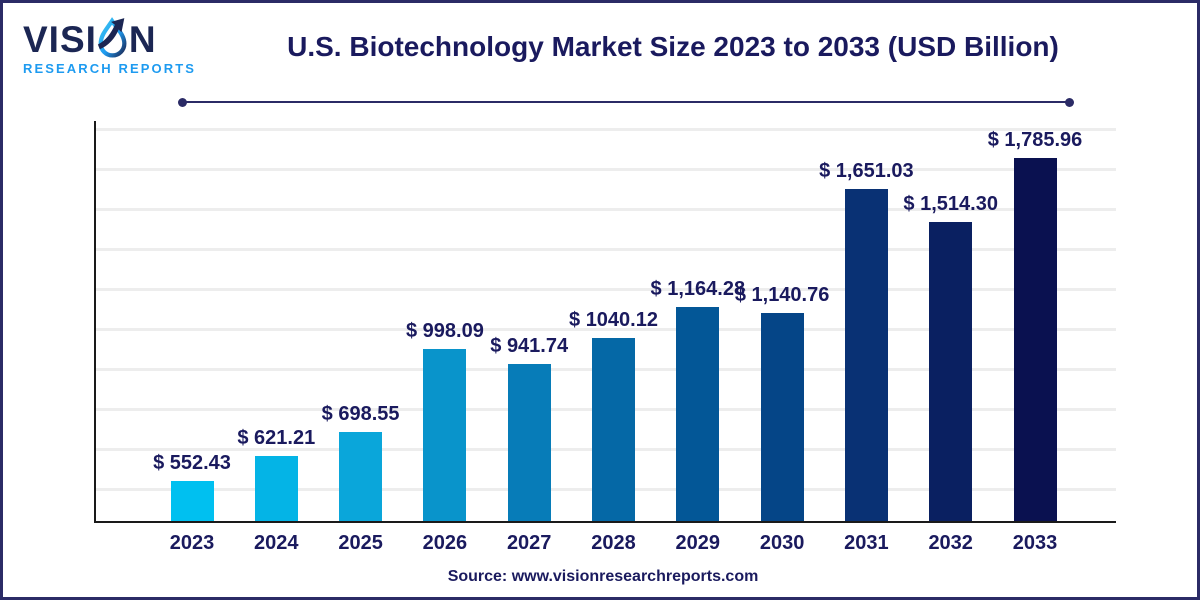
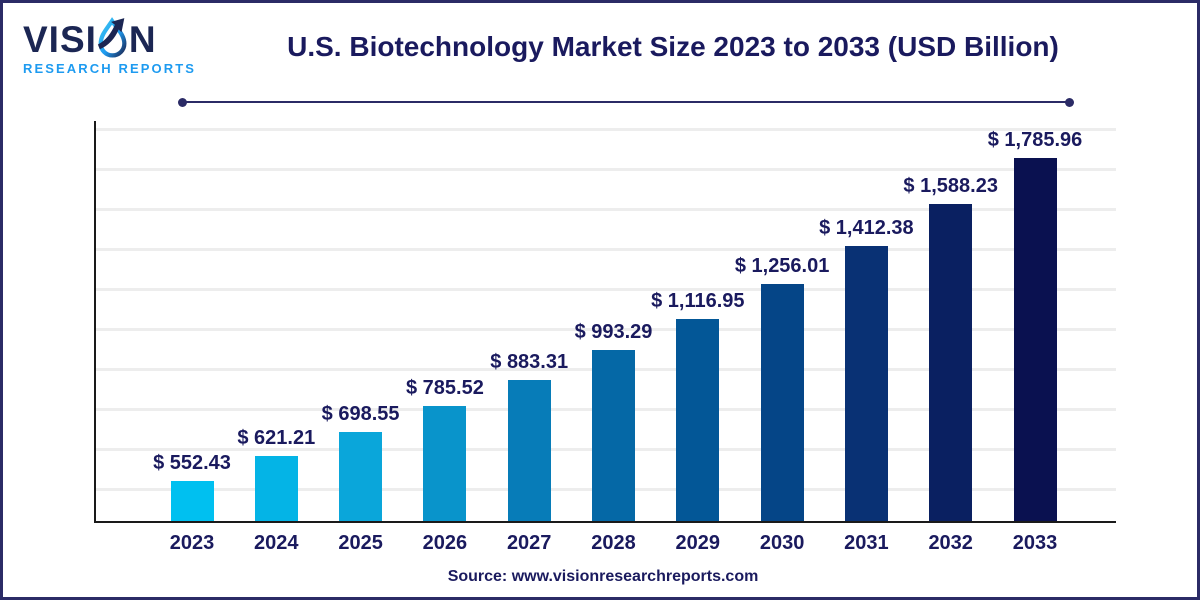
2026: 998.09 -> 785.52
2027: 941.74 -> 883.31
2028: 1040.12 -> 993.29
2029: 1,164.28 -> 1,116.95
2030: 1,140.76 -> 1,256.01
2031: 1,651.03 -> 1,412.38
2032: 1,514.30 -> 1,588.23
